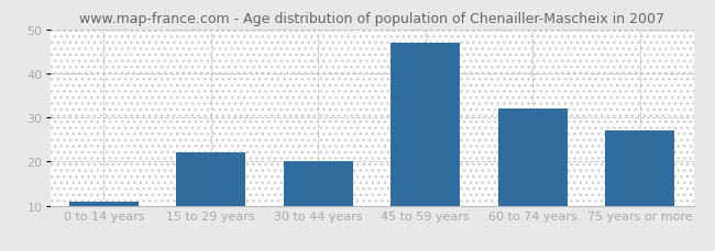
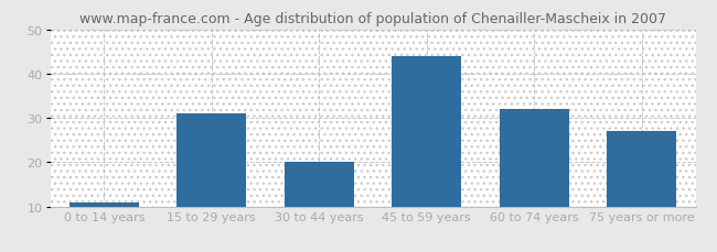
15 to 29 years: 22 -> 31
45 to 59 years: 47 -> 44
